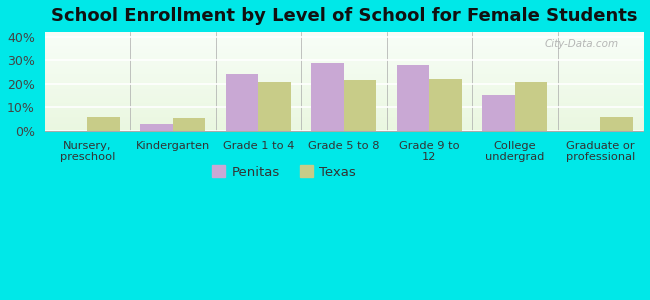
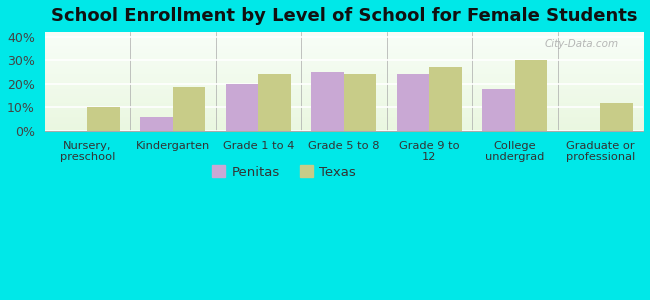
Texas/Nursery, preschool: 6.0% -> 10.0%
Penitas/Kindergarten: 3.0% -> 6.0%
Texas/Kindergarten: 5.5% -> 18.5%
Penitas/Grade 1 to 4: 24.0% -> 20.0%
Texas/Grade 1 to 4: 21.0% -> 24.0%
Penitas/Grade 5 to 8: 29.0% -> 25.0%
Texas/Grade 5 to 8: 21.5% -> 24.0%
Penitas/Grade 9 to 12: 28.0% -> 24.0%
Texas/Grade 9 to 12: 22.0% -> 27.0%
Penitas/College undergrad: 15.5% -> 18.0%
Texas/College undergrad: 21.0% -> 30.0%
Texas/Graduate or professional: 6.0% -> 12.0%
